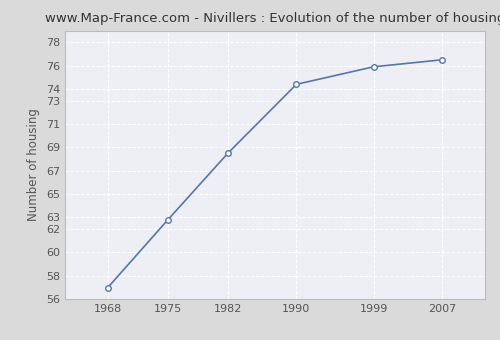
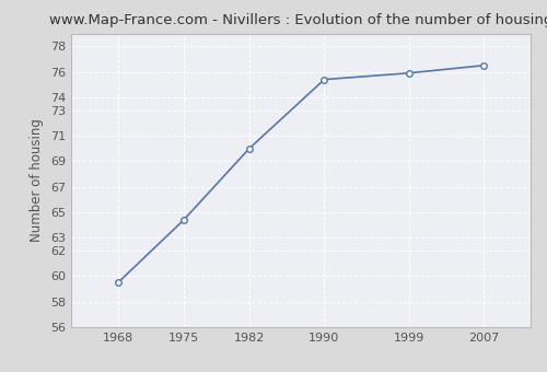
1968: 57.0 -> 59.5
1975: 62.8 -> 64.4
1982: 68.5 -> 70.0
1990: 74.4 -> 75.4
